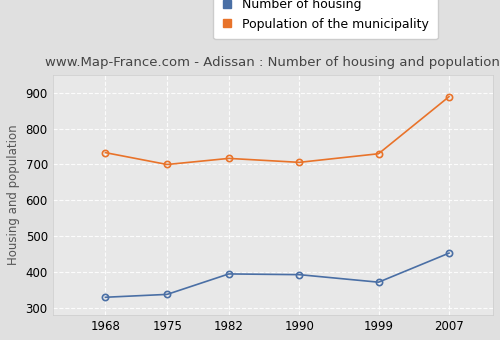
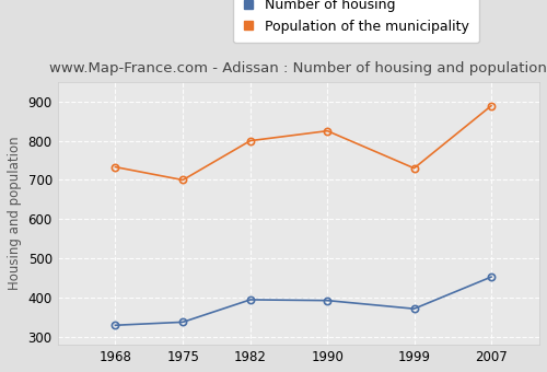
Population of the municipality/1982: 717 -> 800
Population of the municipality/1990: 706 -> 825
